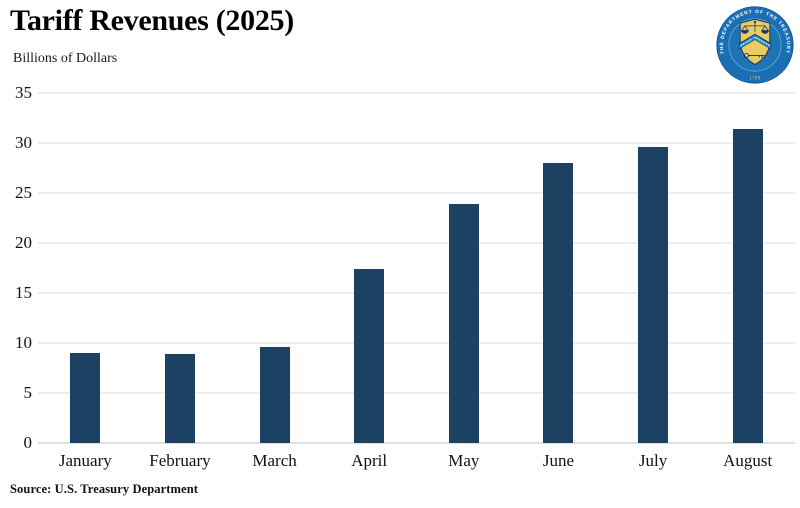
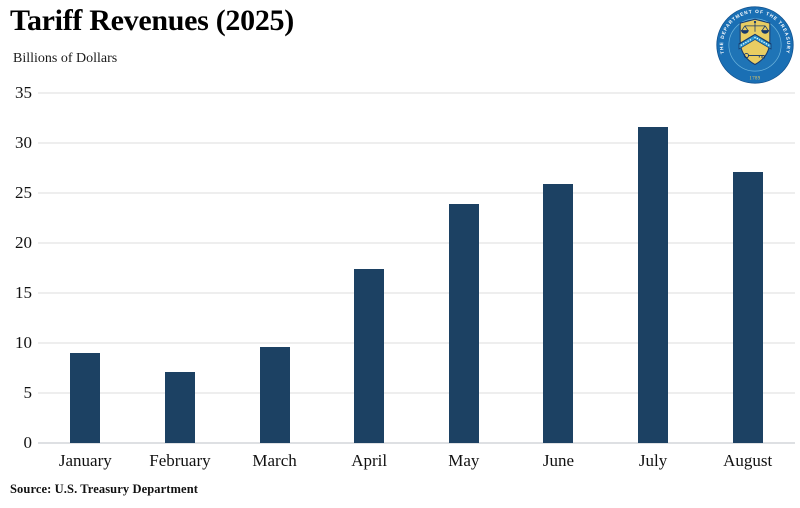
February: 8.9 -> 7.1
June: 28.0 -> 25.9
July: 29.6 -> 31.6
August: 31.4 -> 27.1
